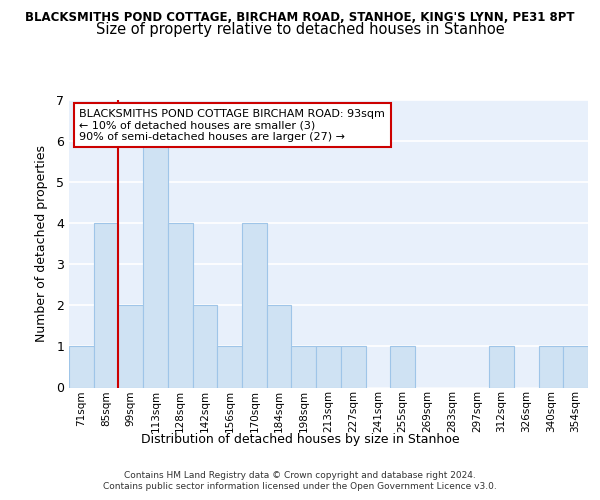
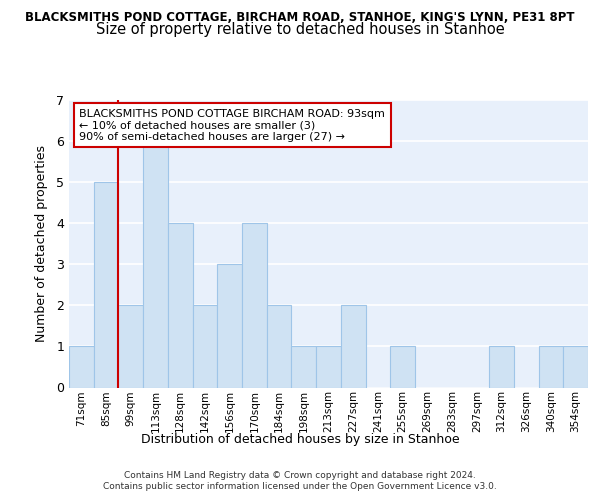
85sqm: 4 -> 5
156sqm: 1 -> 3
227sqm: 1 -> 2
